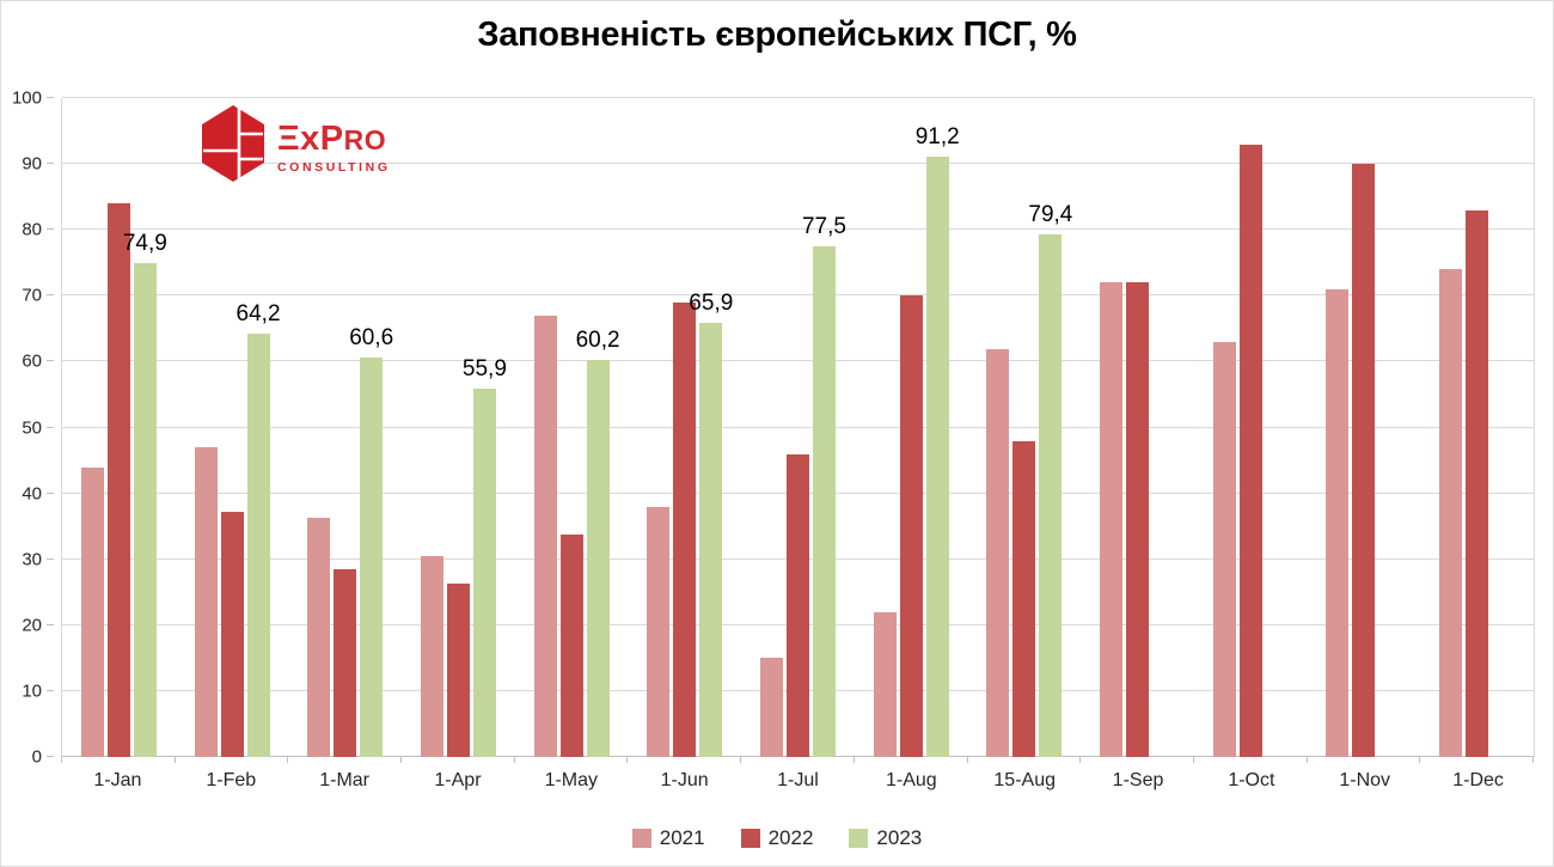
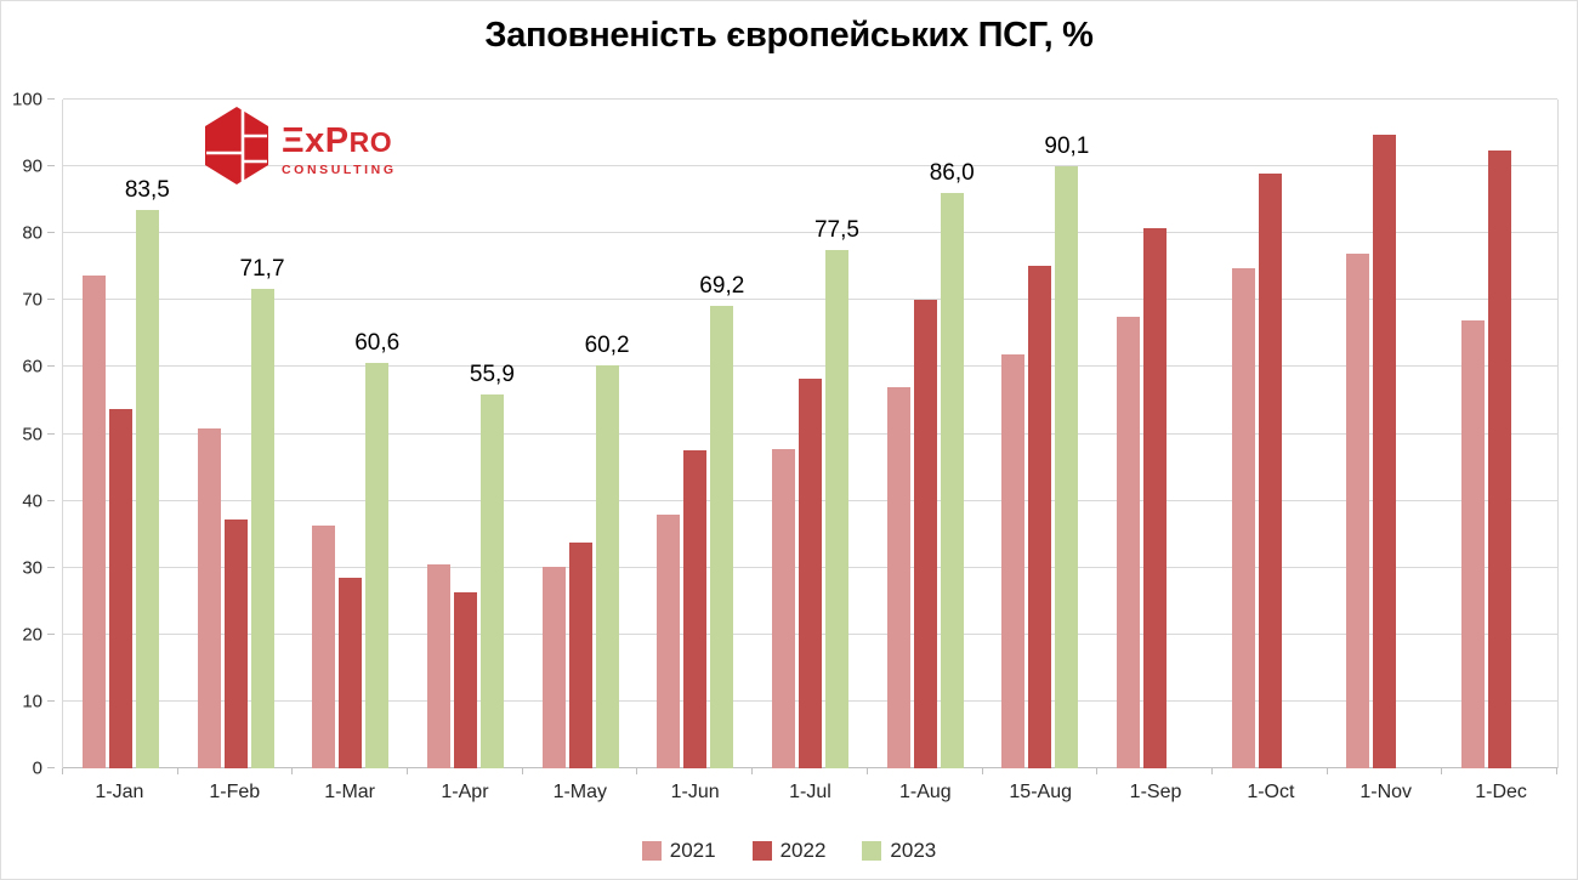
2021/1-Jan: 44 -> 74
2022/1-Jan: 84 -> 54
2023/1-Jan: 74,9 -> 83,5
2021/1-Feb: 47 -> 51
2023/1-Feb: 64,2 -> 71,7
2021/1-May: 67 -> 30
2022/1-Jun: 69 -> 48
2023/1-Jun: 65,9 -> 69,2
2021/1-Jul: 15 -> 48
2022/1-Jul: 46 -> 58
2021/1-Aug: 22 -> 57
2023/1-Aug: 91,2 -> 86,0
2022/15-Aug: 48 -> 75
2023/15-Aug: 79,4 -> 90,1
2021/1-Sep: 72 -> 68
2022/1-Sep: 72 -> 81
2021/1-Oct: 63 -> 75
2022/1-Oct: 93 -> 89
2021/1-Nov: 71 -> 77
2022/1-Nov: 90 -> 95
2021/1-Dec: 74 -> 67
2022/1-Dec: 83 -> 92
